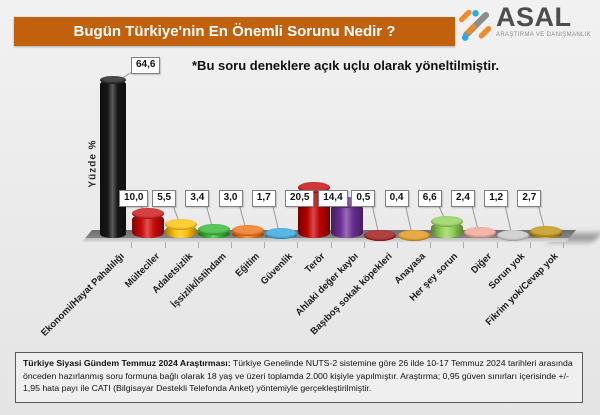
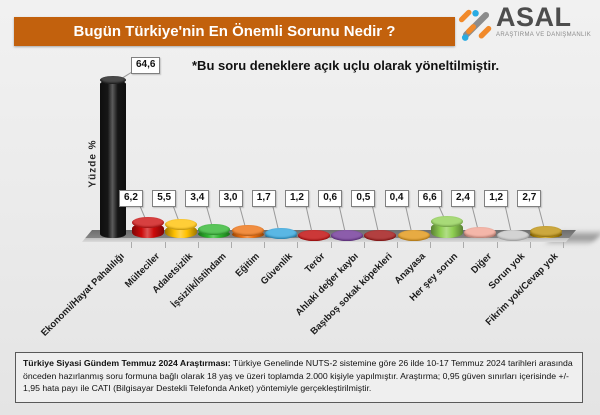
Mülteciler: 10,0 -> 6,2
Terör: 20,5 -> 1,2
Ahlaki değer kaybı: 14,4 -> 0,6
